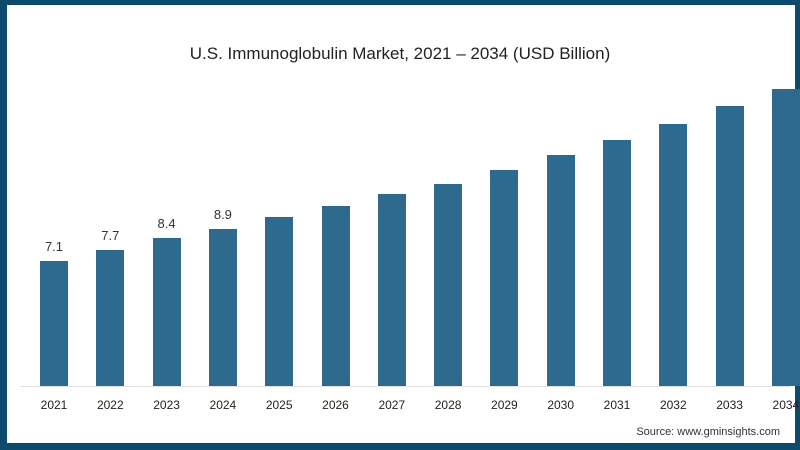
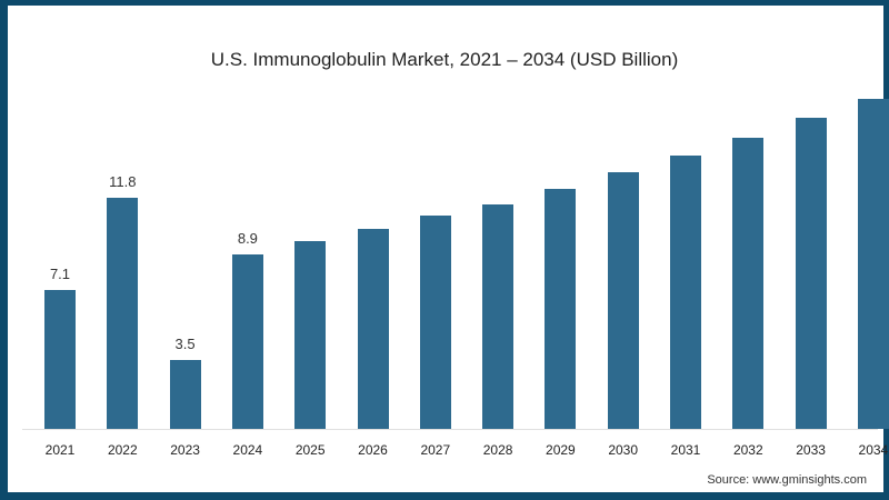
2022: 7.7 -> 11.8
2023: 8.4 -> 3.5
